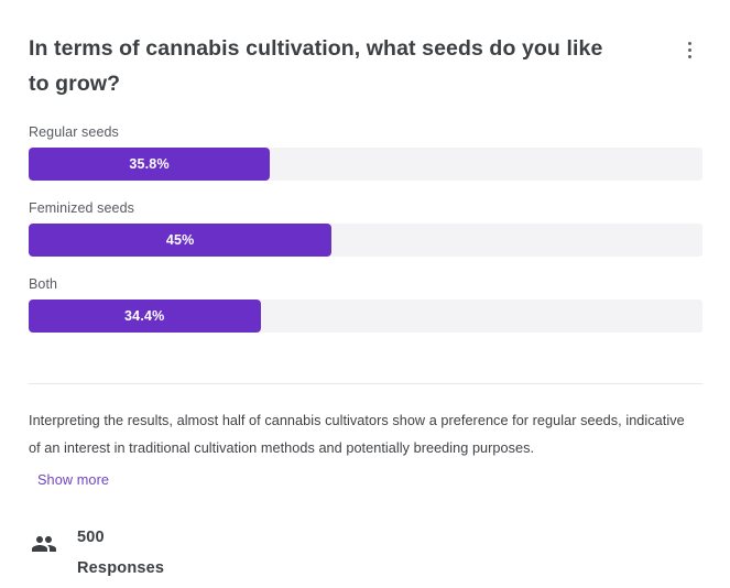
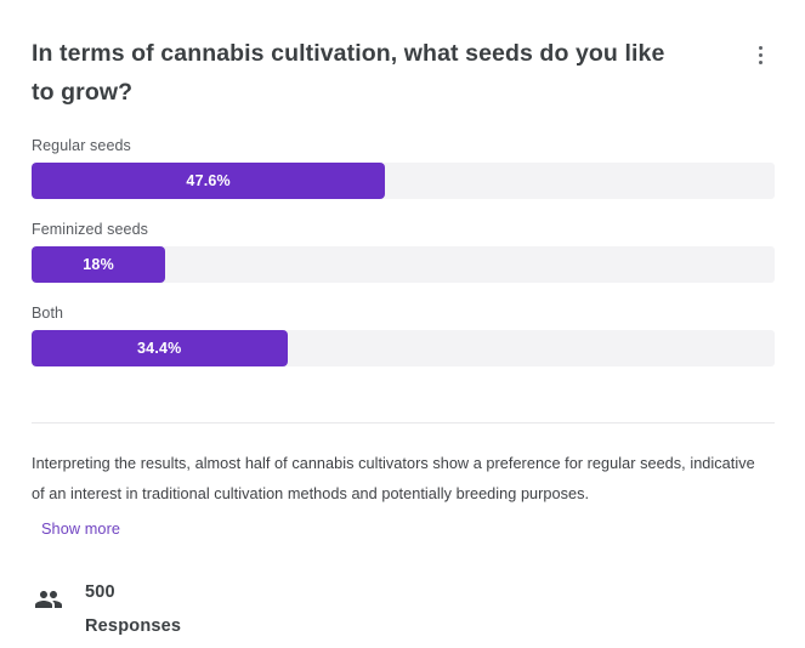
Regular seeds: 35.8% -> 47.6%
Feminized seeds: 45% -> 18%
